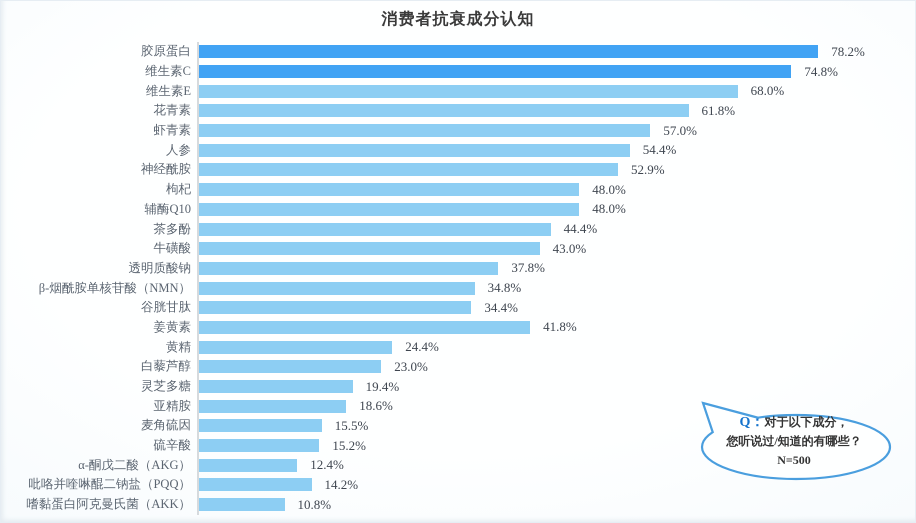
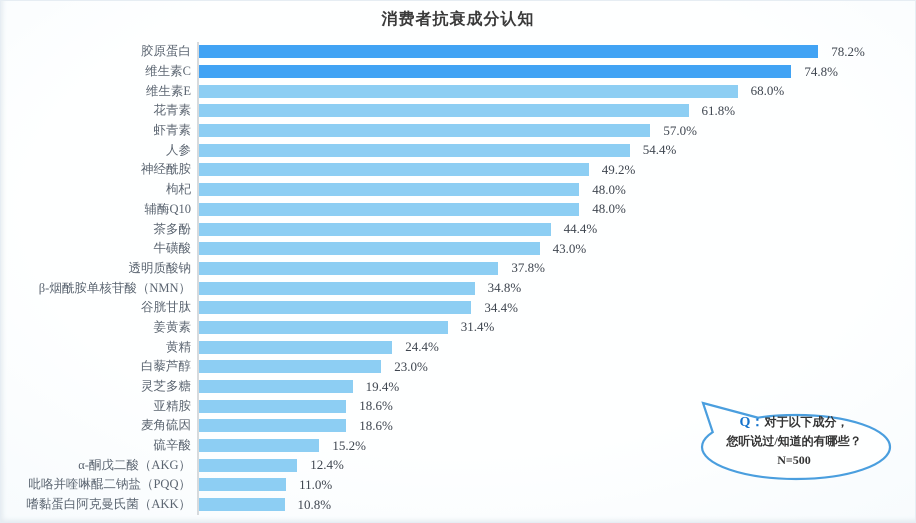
神经酰胺: 52.9% -> 49.2%
姜黄素: 41.8% -> 31.4%
麦角硫因: 15.5% -> 18.6%
吡咯并喹啉醌二钠盐（PQQ）: 14.2% -> 11.0%
